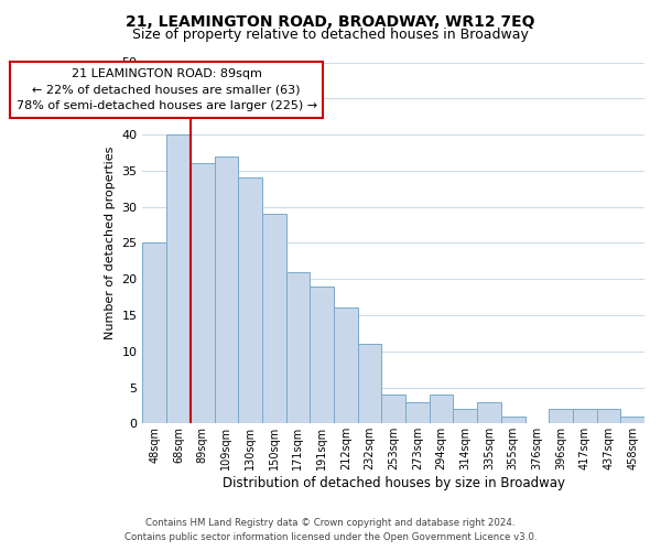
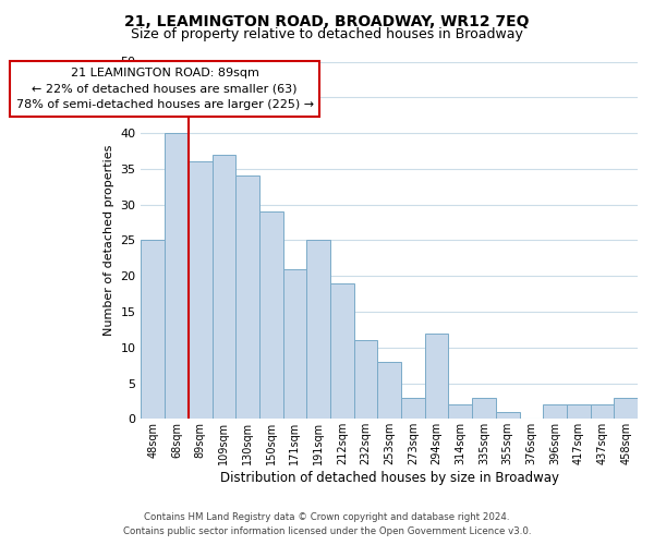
191sqm: 19 -> 25
212sqm: 16 -> 19
253sqm: 4 -> 8
294sqm: 4 -> 12
458sqm: 1 -> 3
